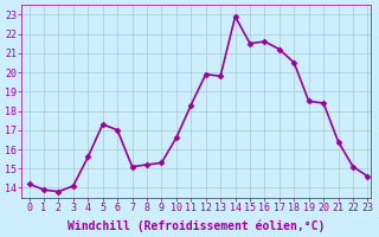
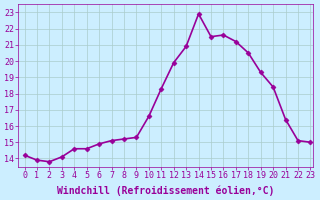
4: 15.6 -> 14.6
5: 17.3 -> 14.6
6: 17.0 -> 14.9
13: 19.8 -> 20.9
19: 18.5 -> 19.3
23: 14.6 -> 15.0
